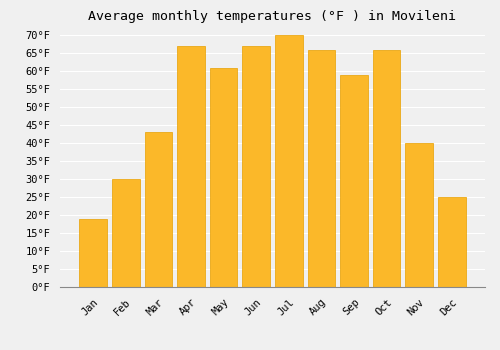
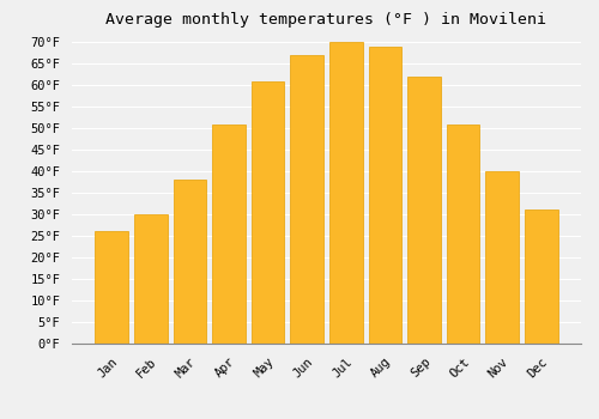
Jan: 19°F -> 26°F
Mar: 43°F -> 38°F
Apr: 67°F -> 51°F
Aug: 66°F -> 69°F
Sep: 59°F -> 62°F
Oct: 66°F -> 51°F
Dec: 25°F -> 31°F
